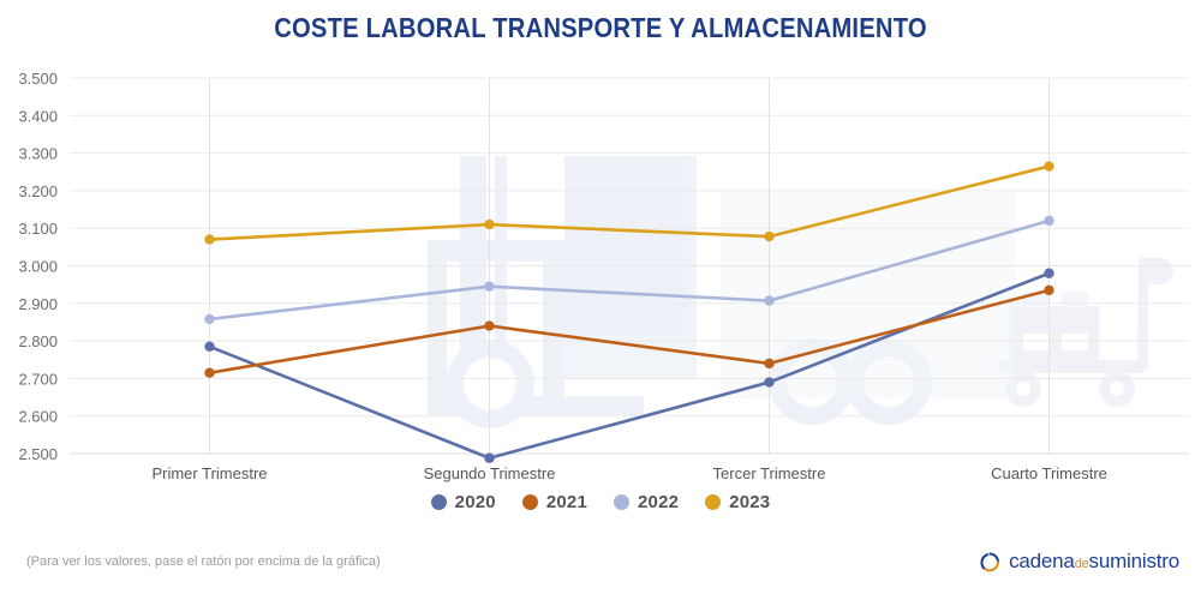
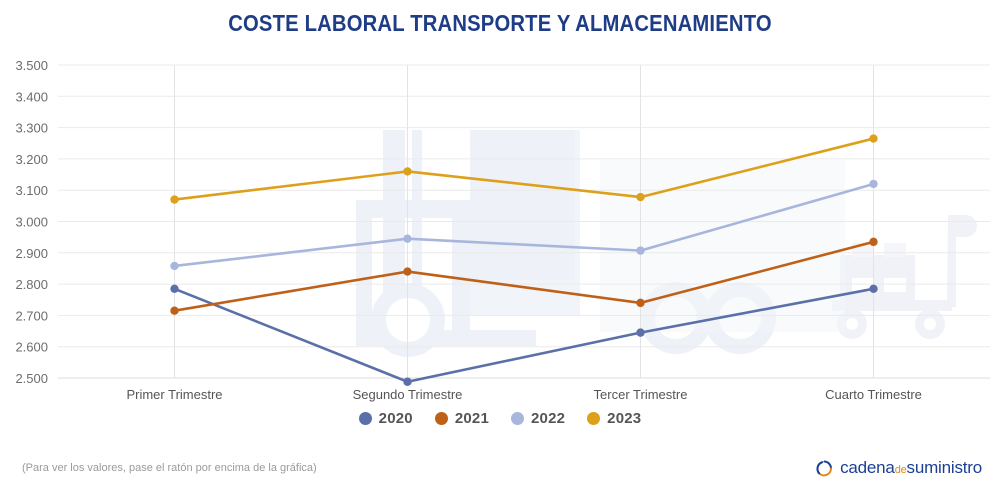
2023/Segundo Trimestre: 3110 -> 3160
2020/Tercer Trimestre: 2690 -> 2640
2020/Cuarto Trimestre: 2980 -> 2780
